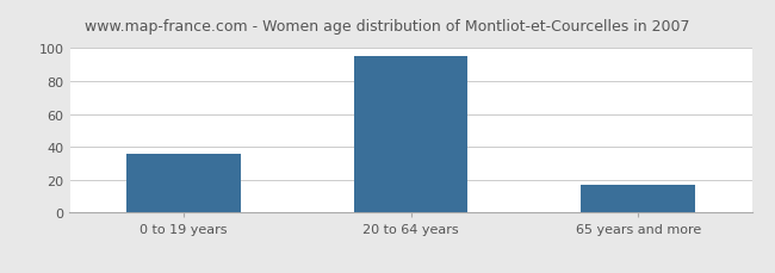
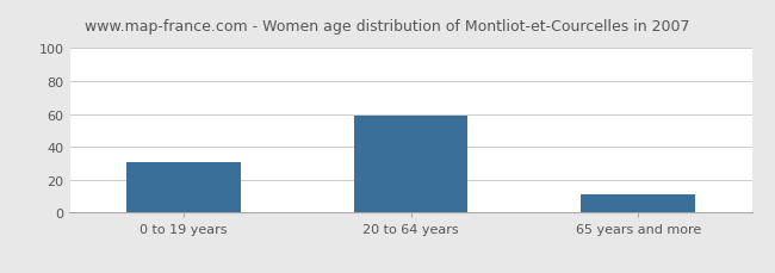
0 to 19 years: 36 -> 31
20 to 64 years: 95 -> 59
65 years and more: 17 -> 11
